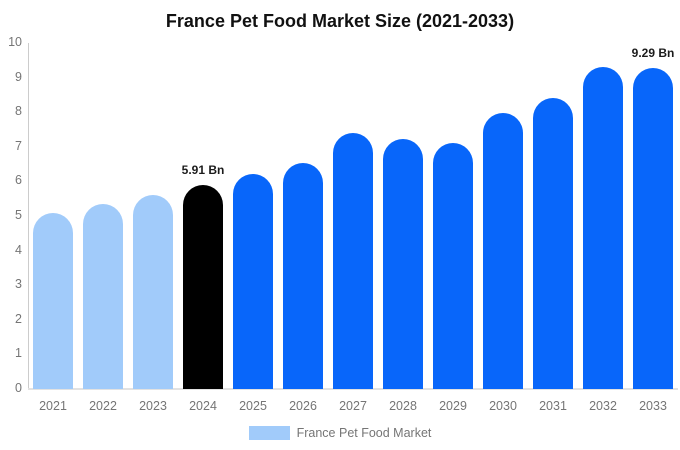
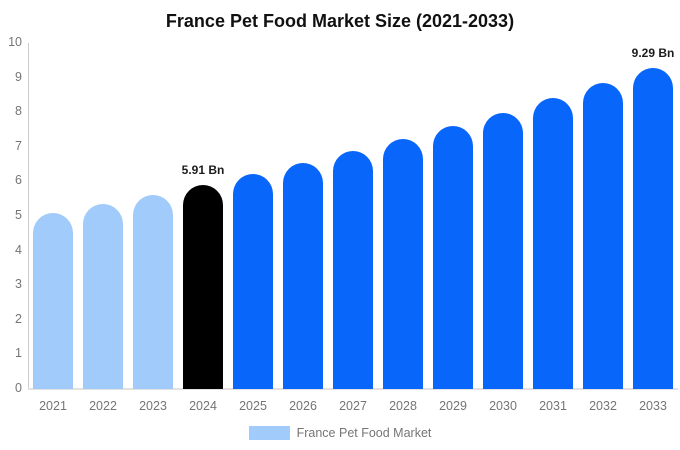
2027: 7.4 -> 6.9
2029: 7.1 -> 7.6
2032: 9.3 -> 8.8
